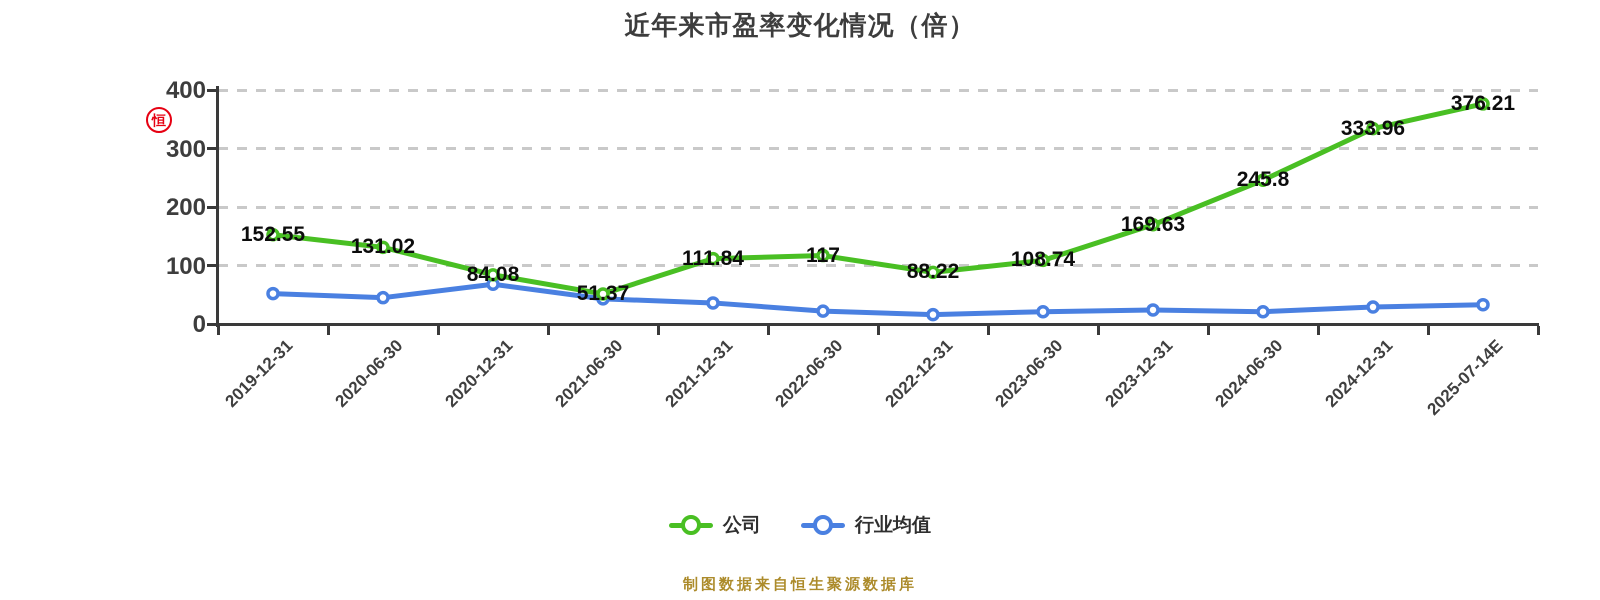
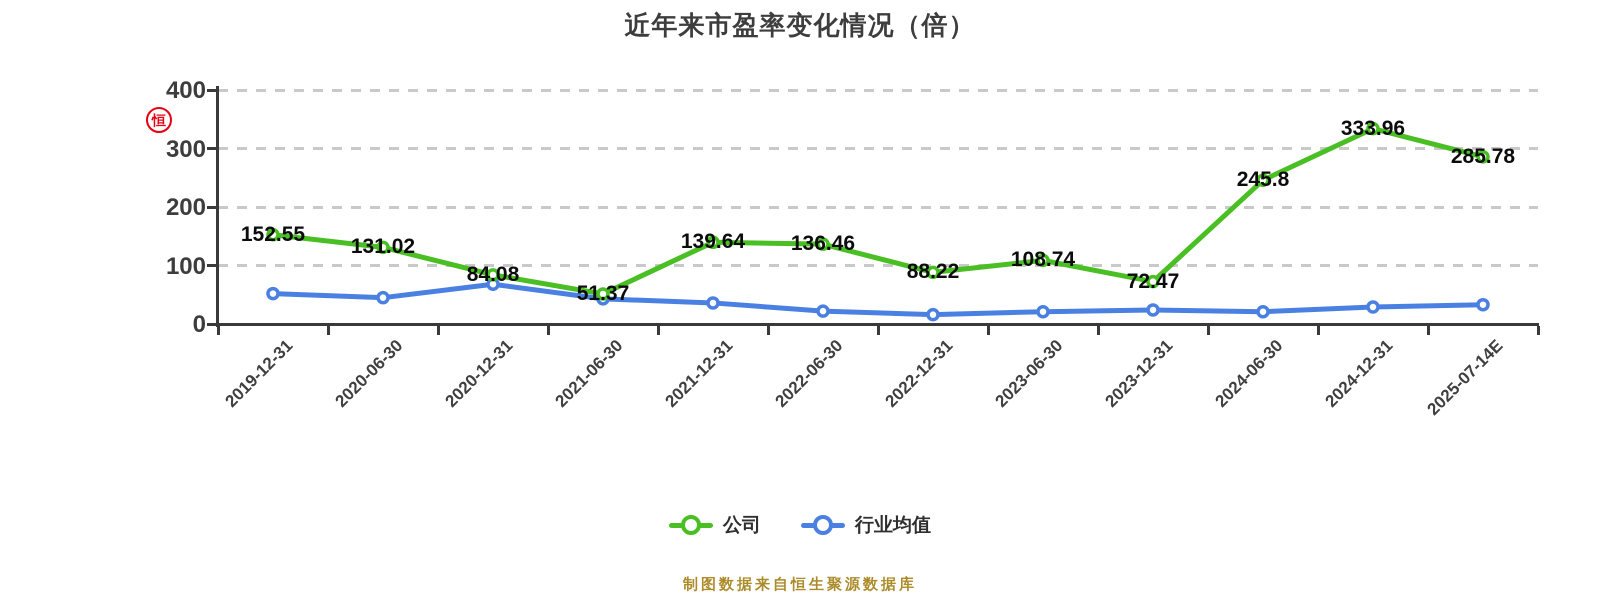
公司/2021-12-31: 111.84 -> 139.64
公司/2022-06-30: 117 -> 136.46
公司/2023-12-31: 169.63 -> 72.47
公司/2025-07-14E: 376.21 -> 285.78
